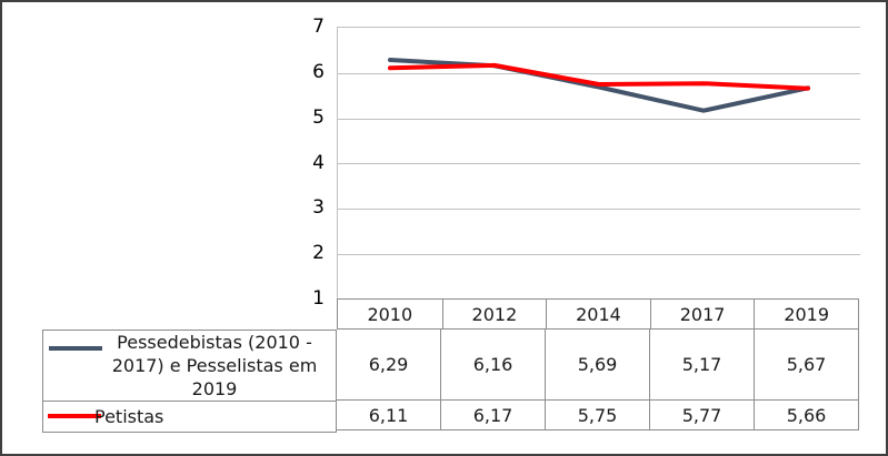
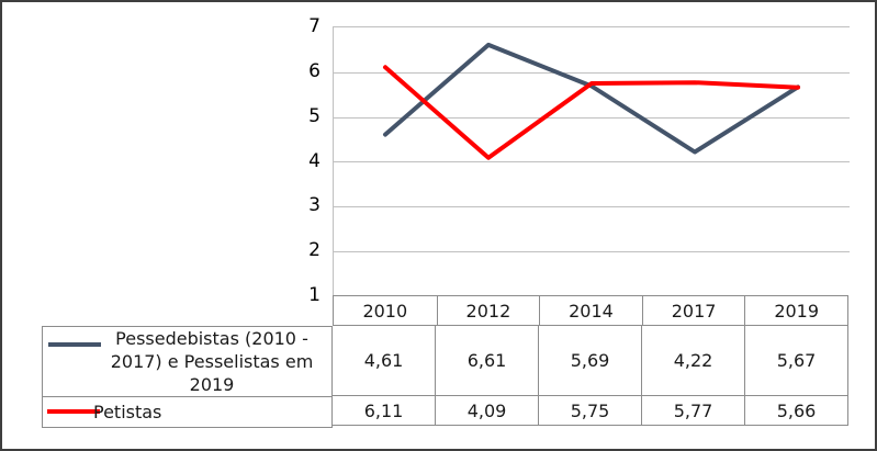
Pessedebistas (2010 - 2017) e Pesselistas em 2019/2010: 6,29 -> 4,61
Pessedebistas (2010 - 2017) e Pesselistas em 2019/2012: 6,16 -> 6,61
Petistas/2012: 6,17 -> 4,09
Pessedebistas (2010 - 2017) e Pesselistas em 2019/2017: 5,17 -> 4,22
